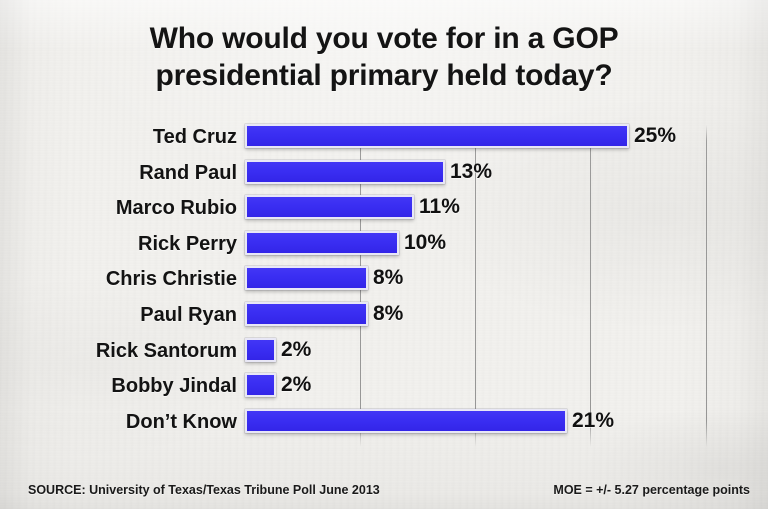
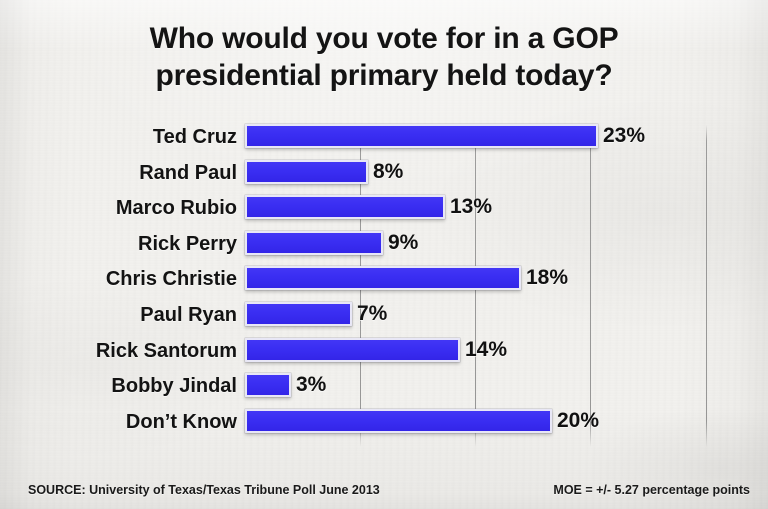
Ted Cruz: 25% -> 23%
Rand Paul: 13% -> 8%
Marco Rubio: 11% -> 13%
Rick Perry: 10% -> 9%
Chris Christie: 8% -> 18%
Paul Ryan: 8% -> 7%
Rick Santorum: 2% -> 14%
Bobby Jindal: 2% -> 3%
Don’t Know: 21% -> 20%
